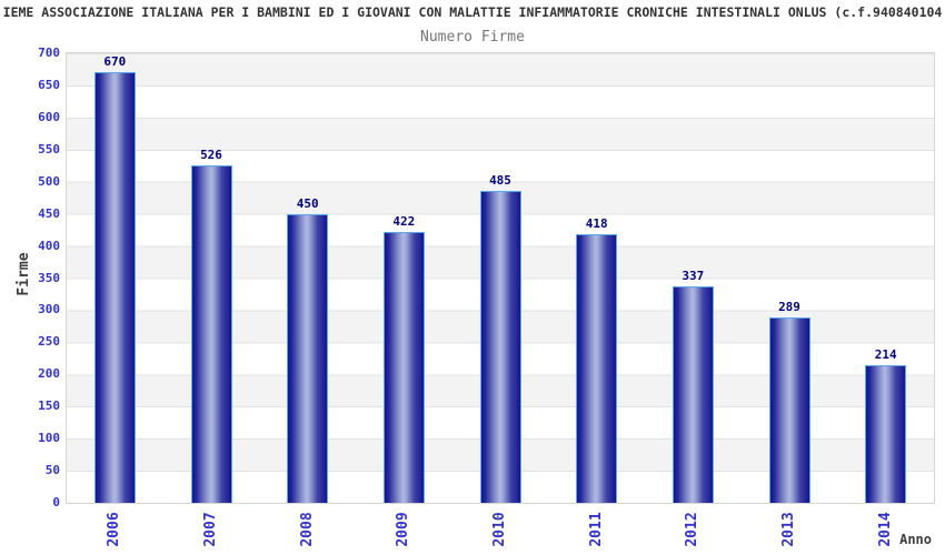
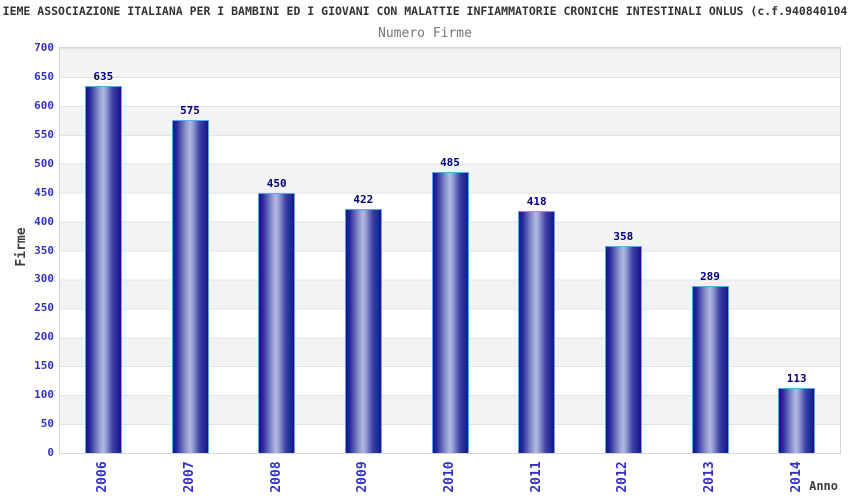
2006: 670 -> 635
2007: 526 -> 575
2012: 337 -> 358
2014: 214 -> 113
